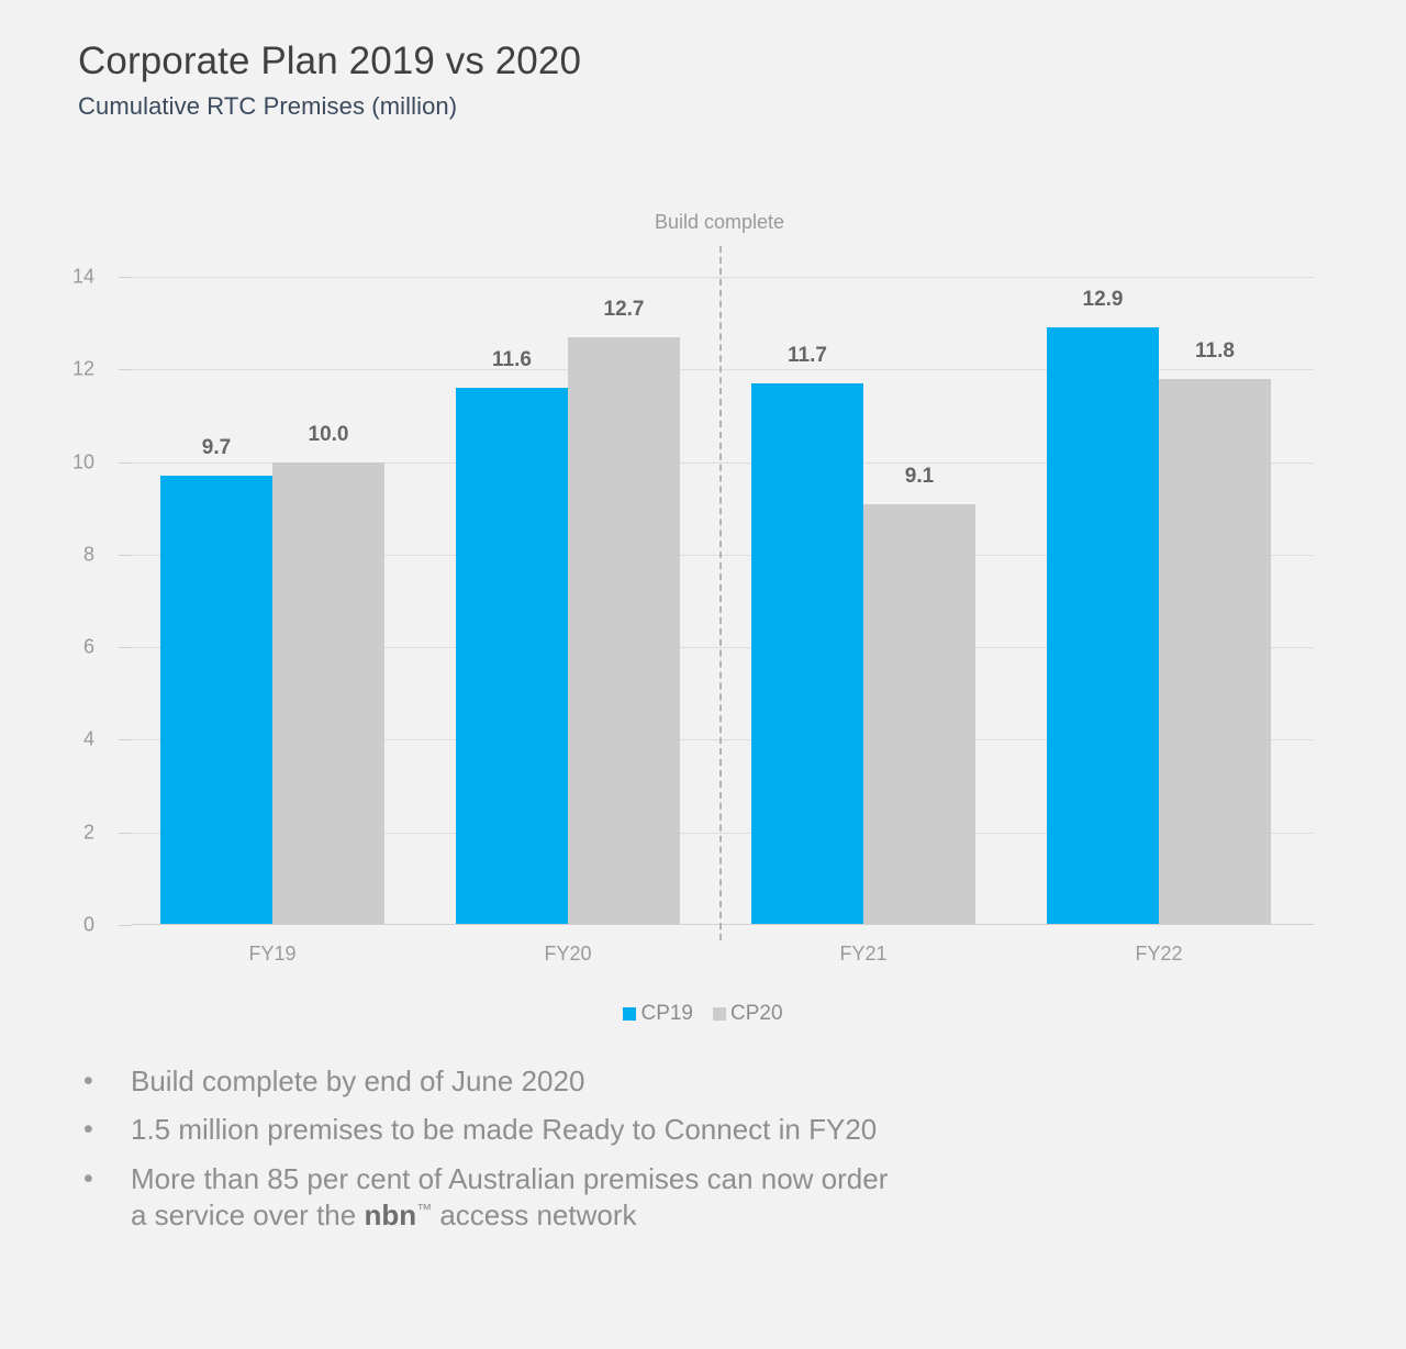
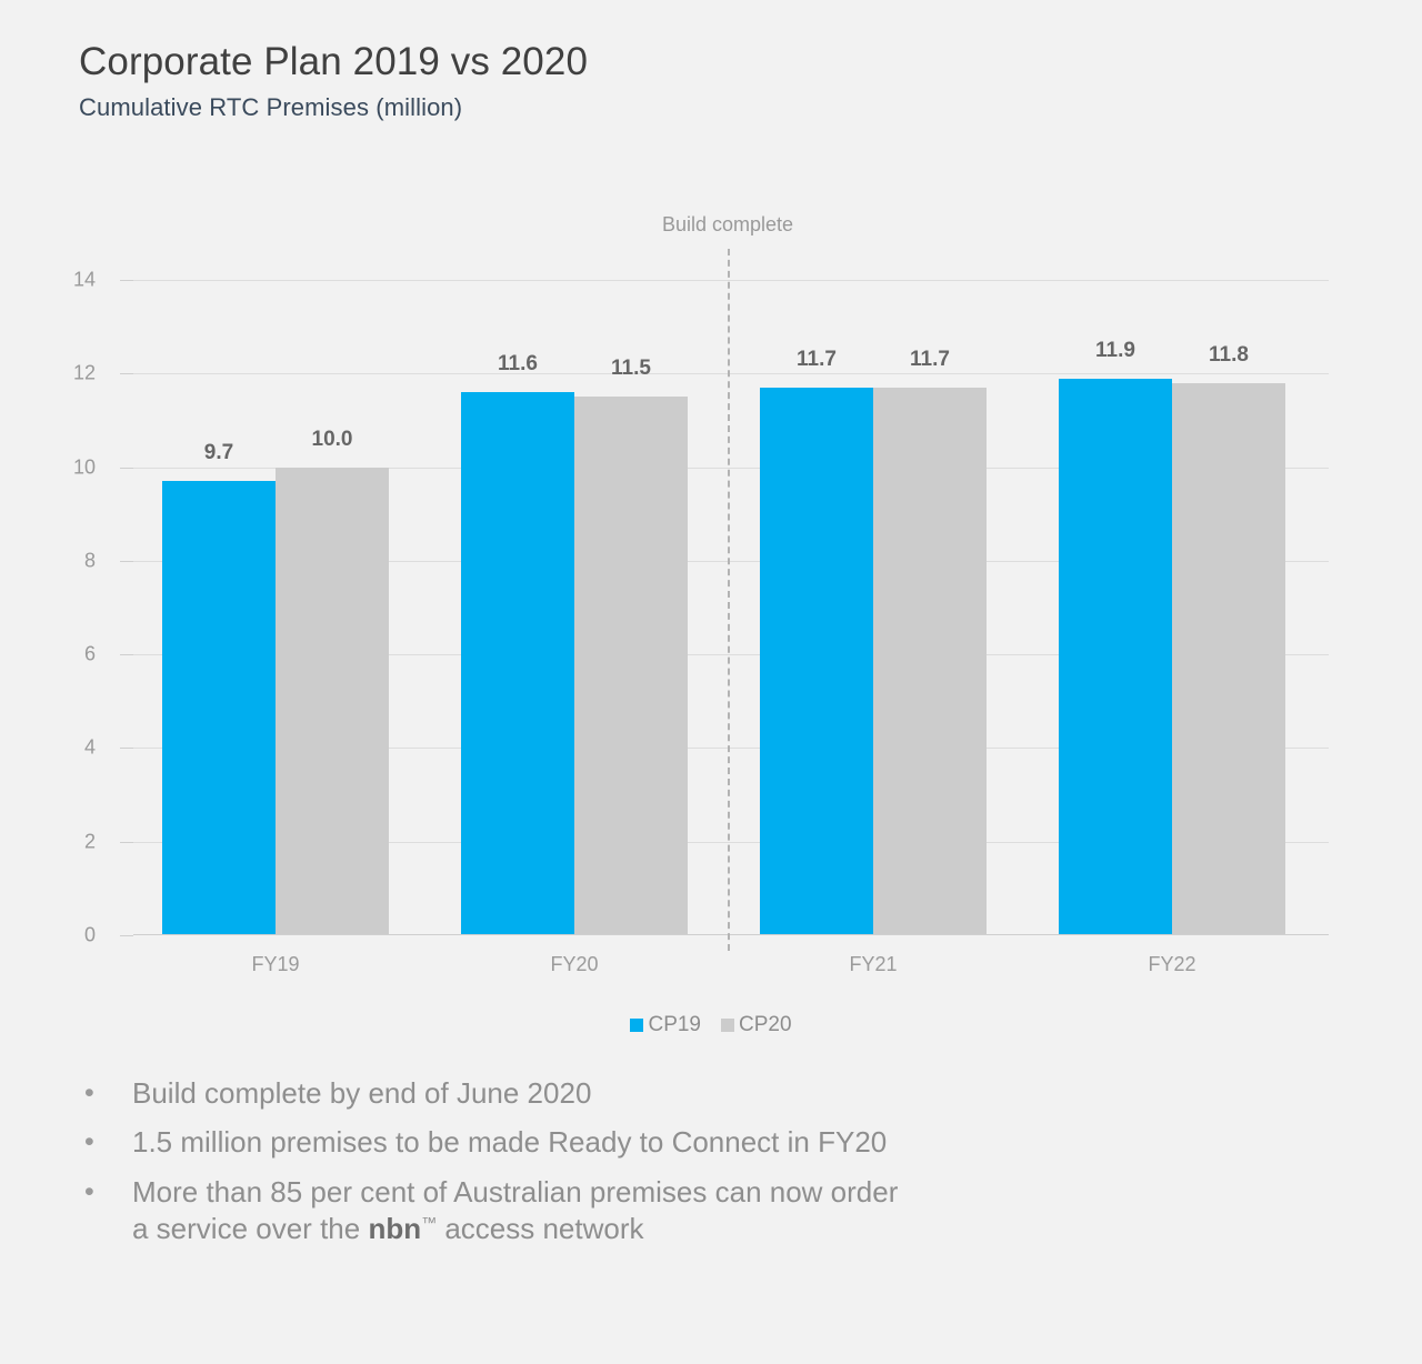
CP20/FY20: 12.7 -> 11.5
CP20/FY21: 9.1 -> 11.7
CP19/FY22: 12.9 -> 11.9
